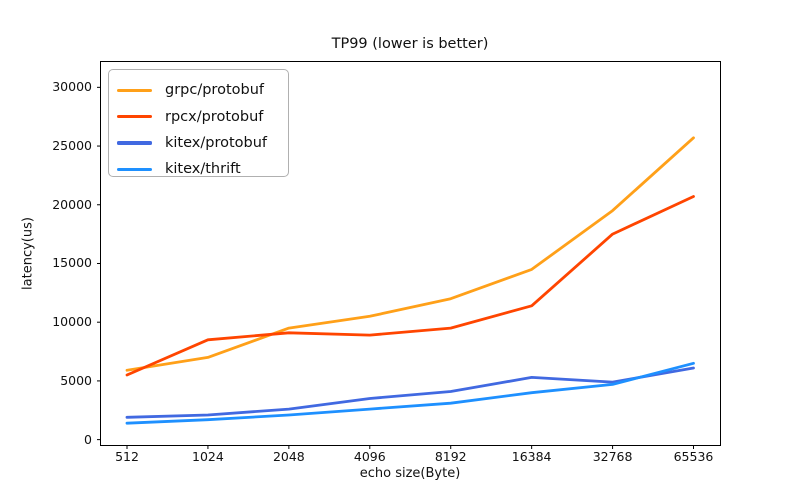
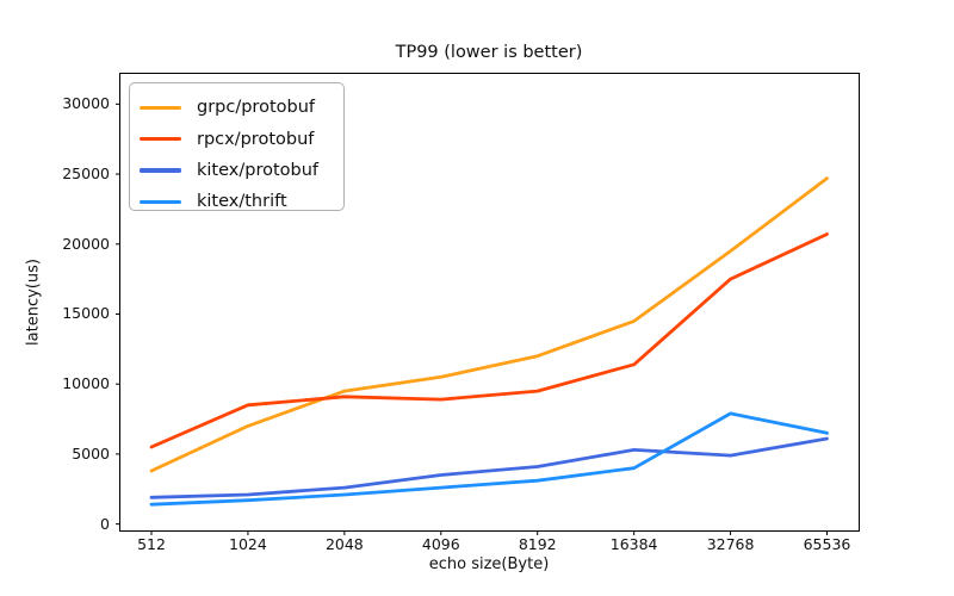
grpc/protobuf/512: 5900 -> 3800
kitex/thrift/32768: 4700 -> 7900
grpc/protobuf/65536: 25700 -> 24700
